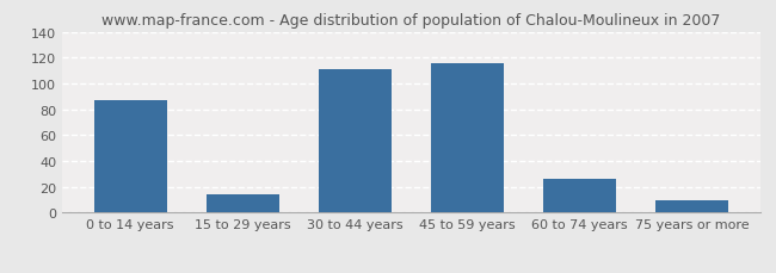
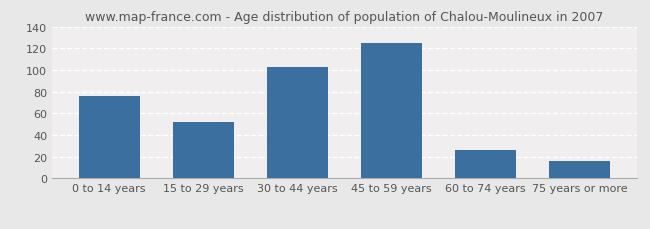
0 to 14 years: 87 -> 76
15 to 29 years: 14 -> 52
30 to 44 years: 111 -> 103
45 to 59 years: 116 -> 125
75 years or more: 10 -> 16
